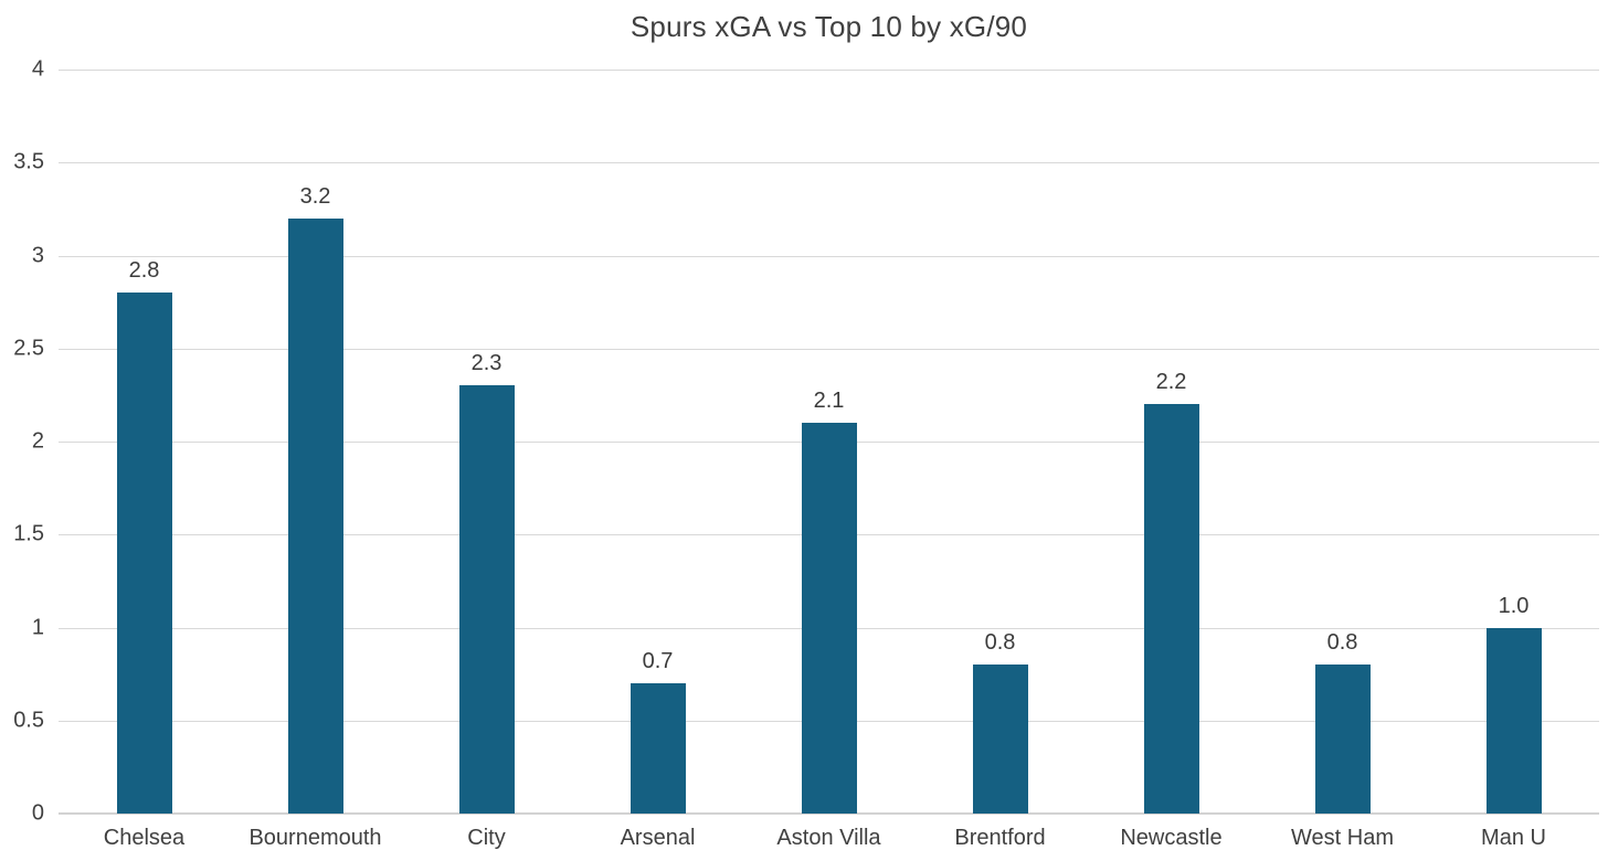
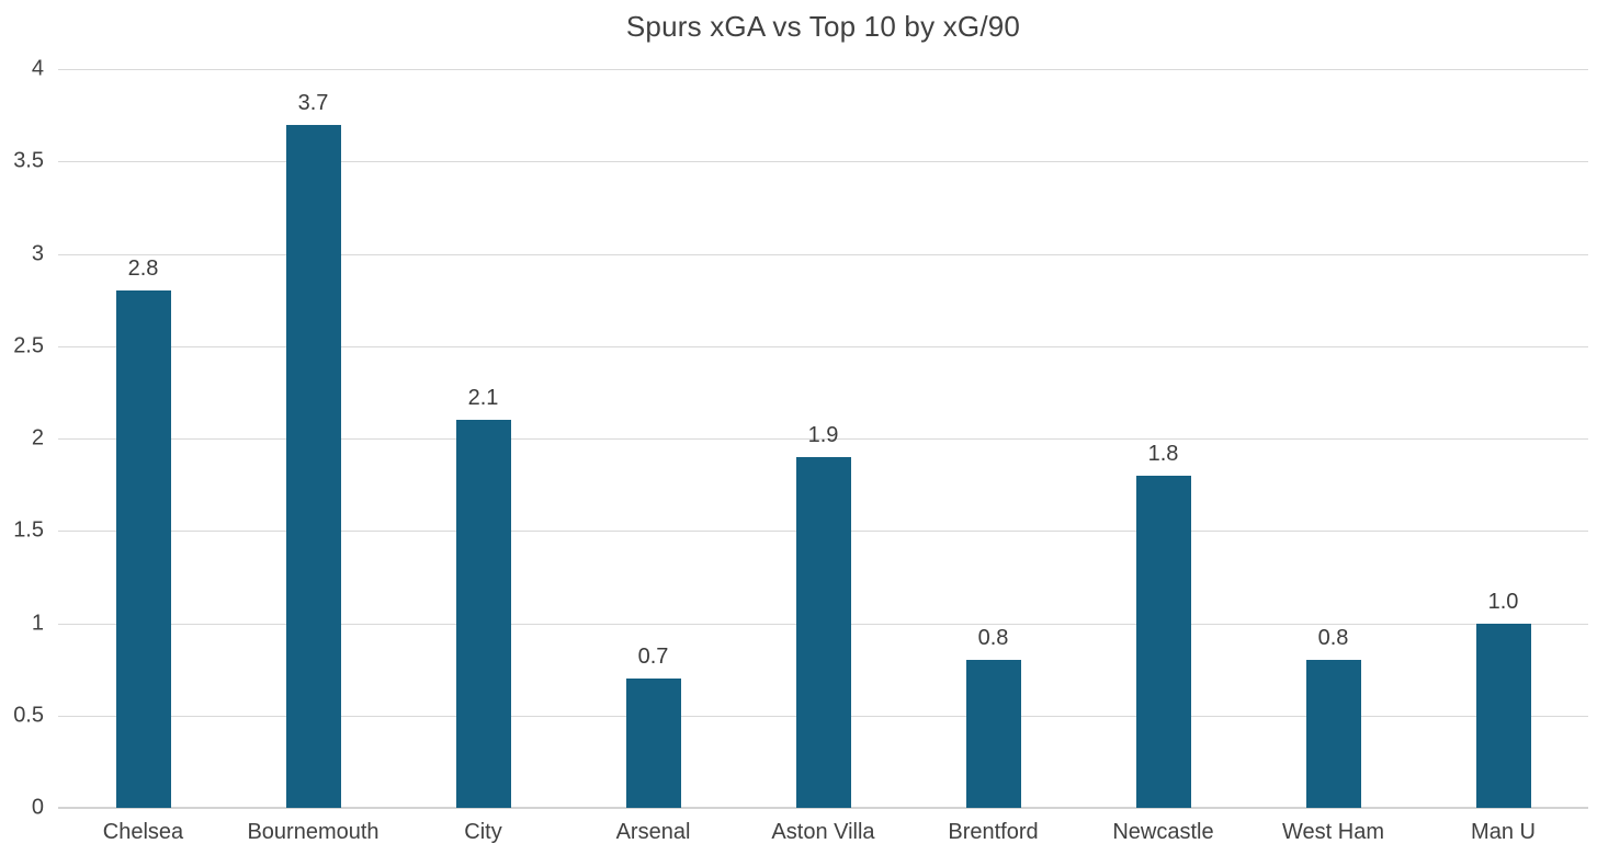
Bournemouth: 3.2 -> 3.7
City: 2.3 -> 2.1
Aston Villa: 2.1 -> 1.9
Newcastle: 2.2 -> 1.8
